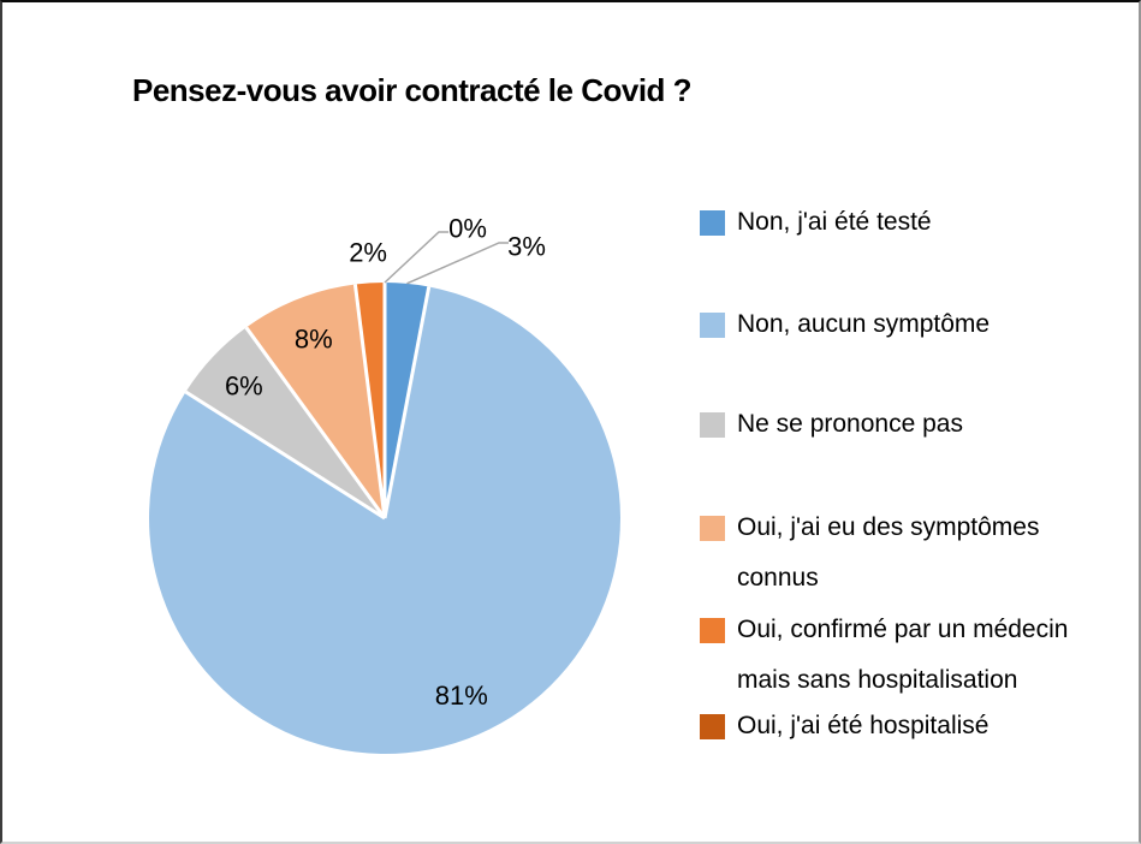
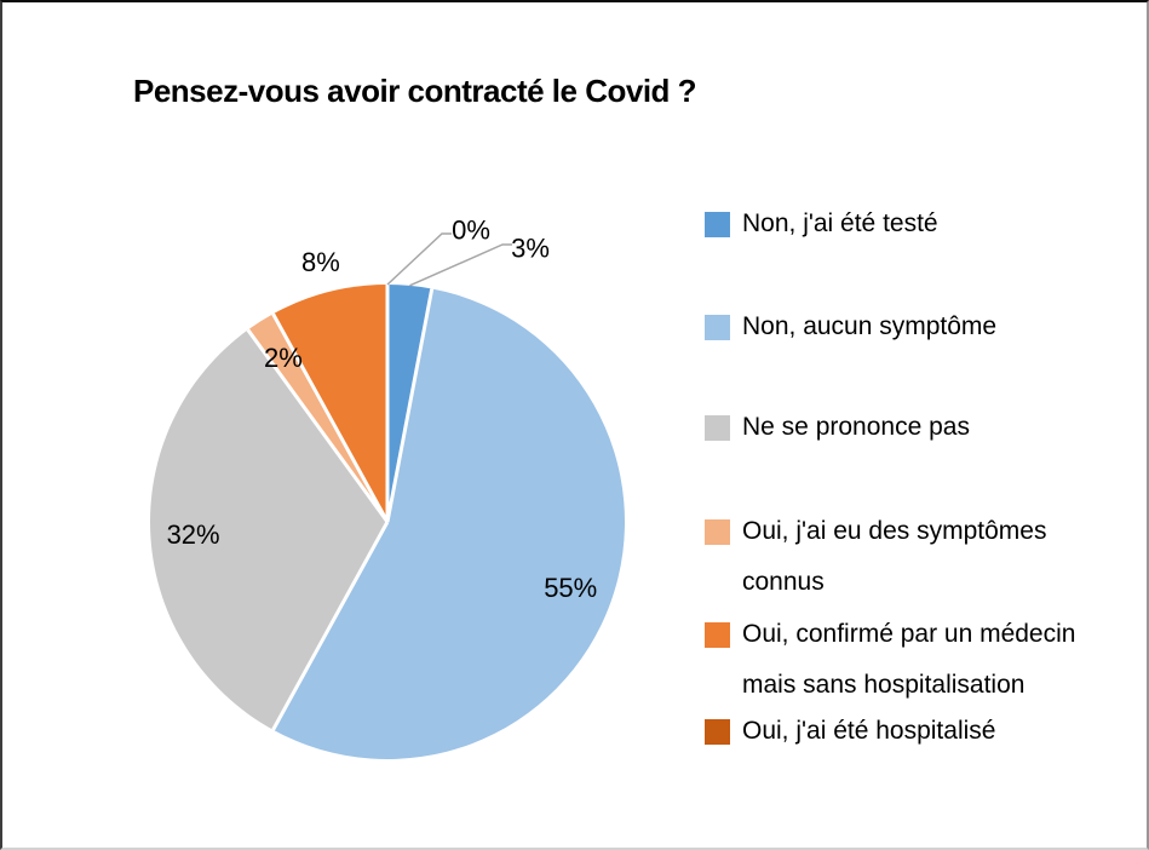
Non, aucun symptôme: 81% -> 55%
Ne se prononce pas: 6% -> 32%
Oui, j'ai eu des symptômes connus: 8% -> 2%
Oui, confirmé par un médecin mais sans hospitalisation: 2% -> 8%
